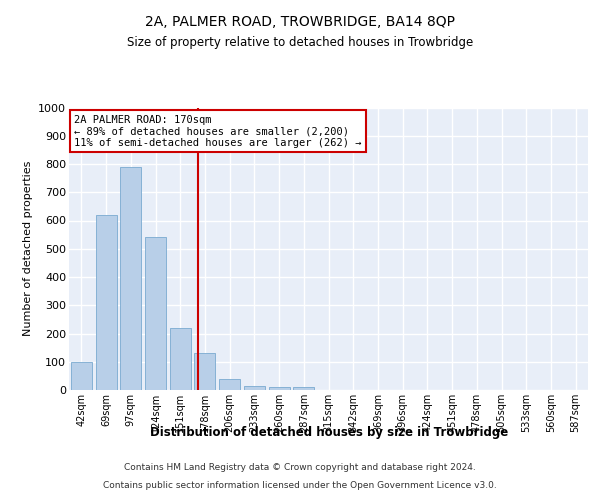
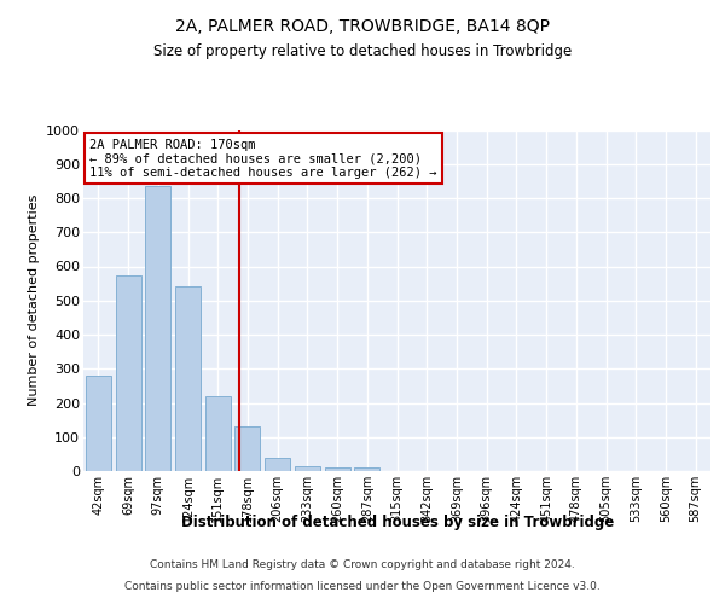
42sqm: 100 -> 280
69sqm: 620 -> 575
97sqm: 790 -> 835
